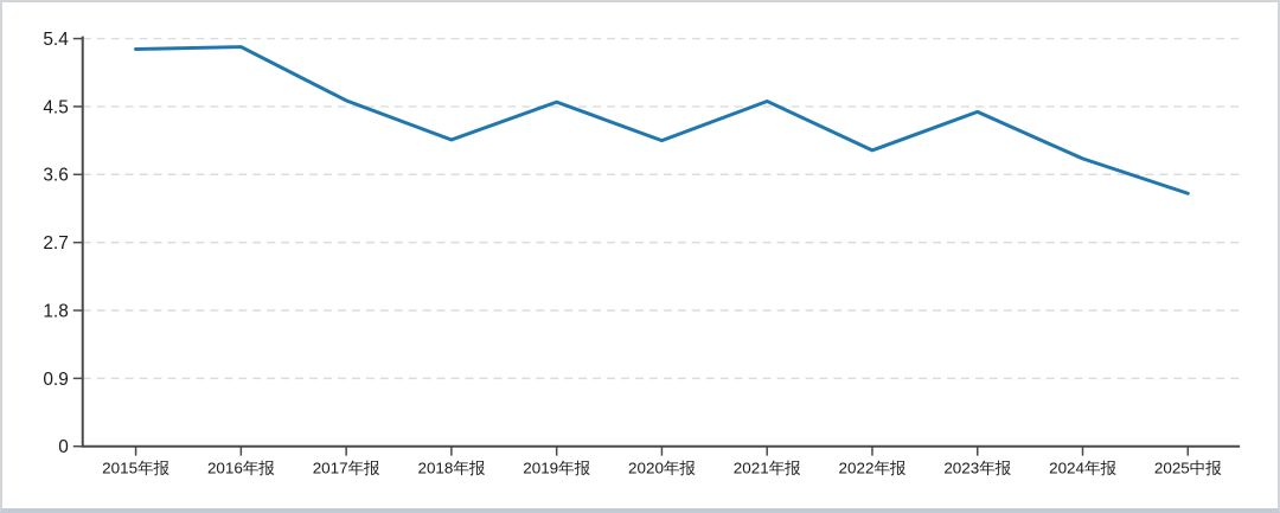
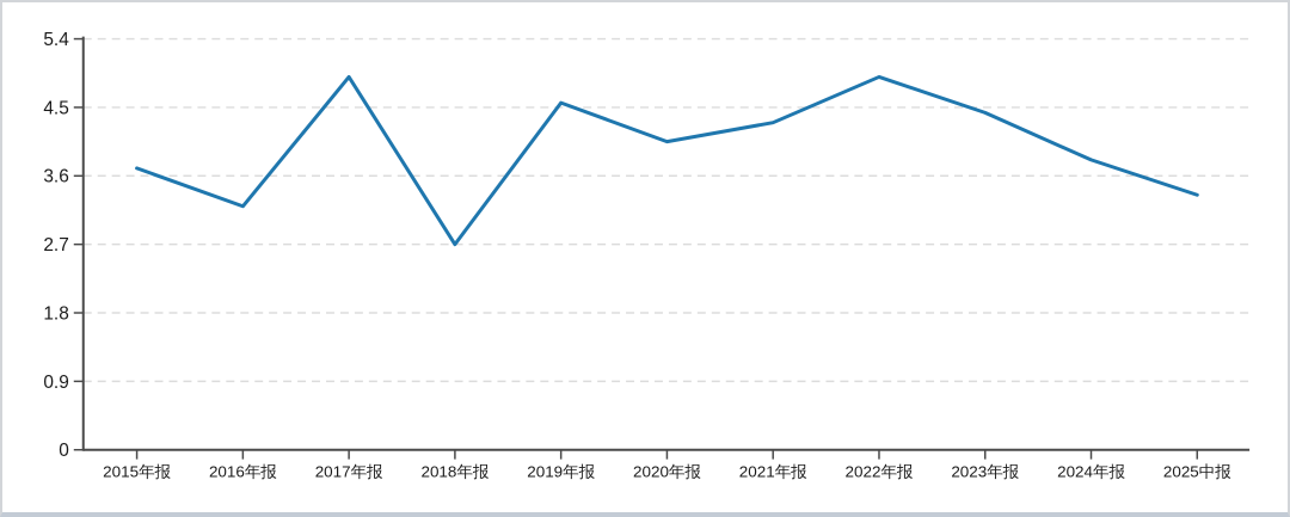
2015年报: 5.3 -> 3.7
2016年报: 5.3 -> 3.2
2017年报: 4.6 -> 4.9
2018年报: 4.1 -> 2.7
2021年报: 4.6 -> 4.3
2022年报: 3.9 -> 4.9
